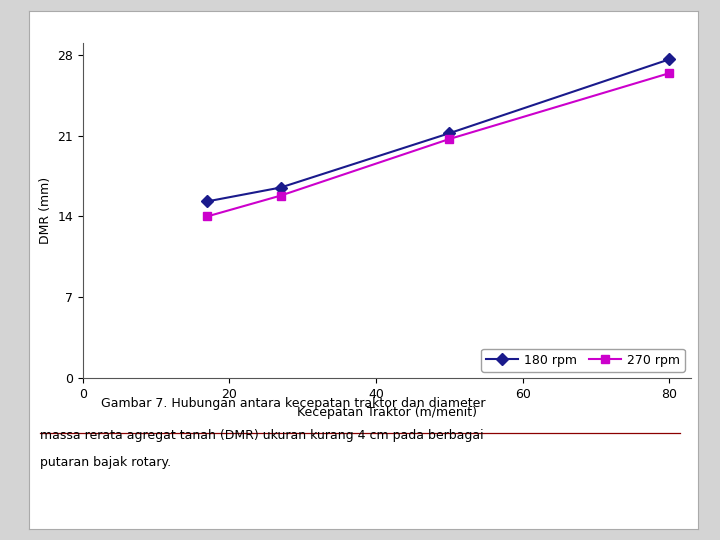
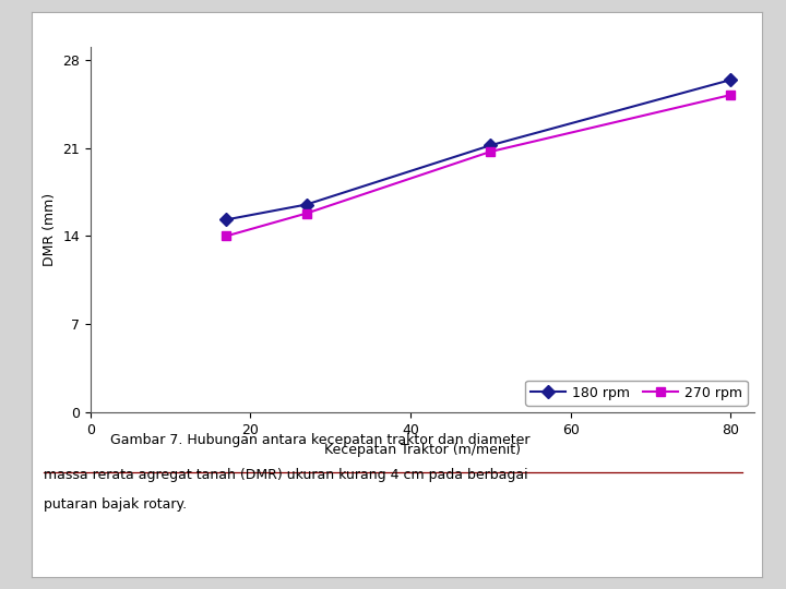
180 rpm/80: 27.6 -> 26.4
270 rpm/80: 26.4 -> 25.2
